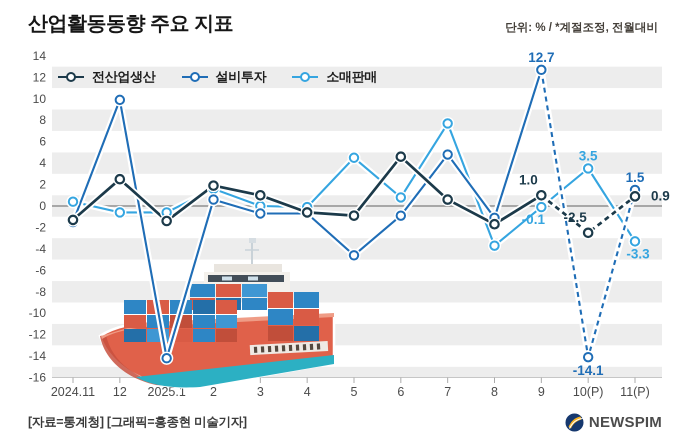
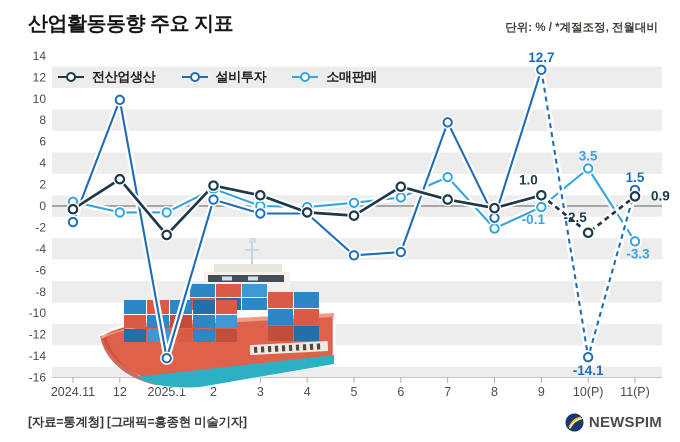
전산업생산/2024.11: -1.3 -> -0.3
전산업생산/2025.1: -1.4 -> -2.7
소매판매/5: 4.5 -> 0.3
전산업생산/6: 4.6 -> 1.8
설비투자/6: -0.9 -> -4.3
설비투자/7: 4.8 -> 7.8
소매판매/7: 7.7 -> 2.7
전산업생산/8: -1.7 -> -0.2
소매판매/8: -3.7 -> -2.1
